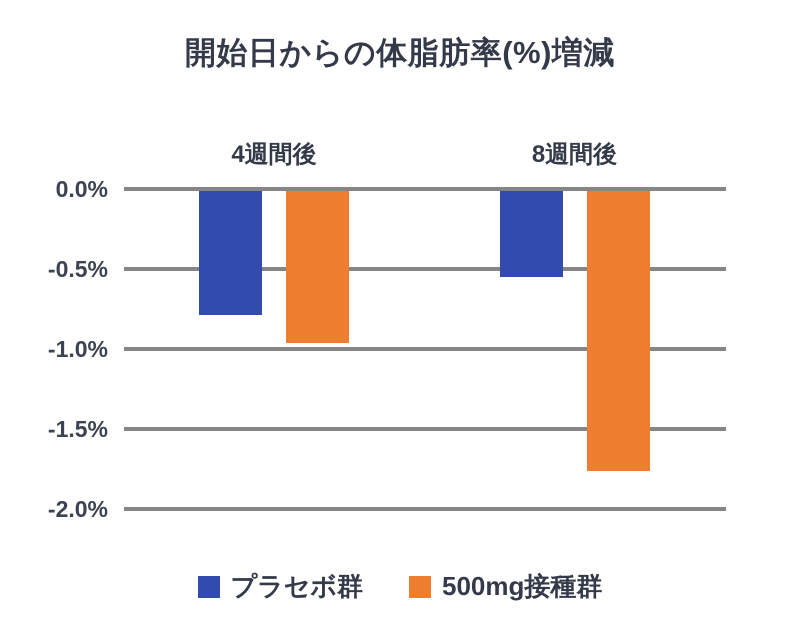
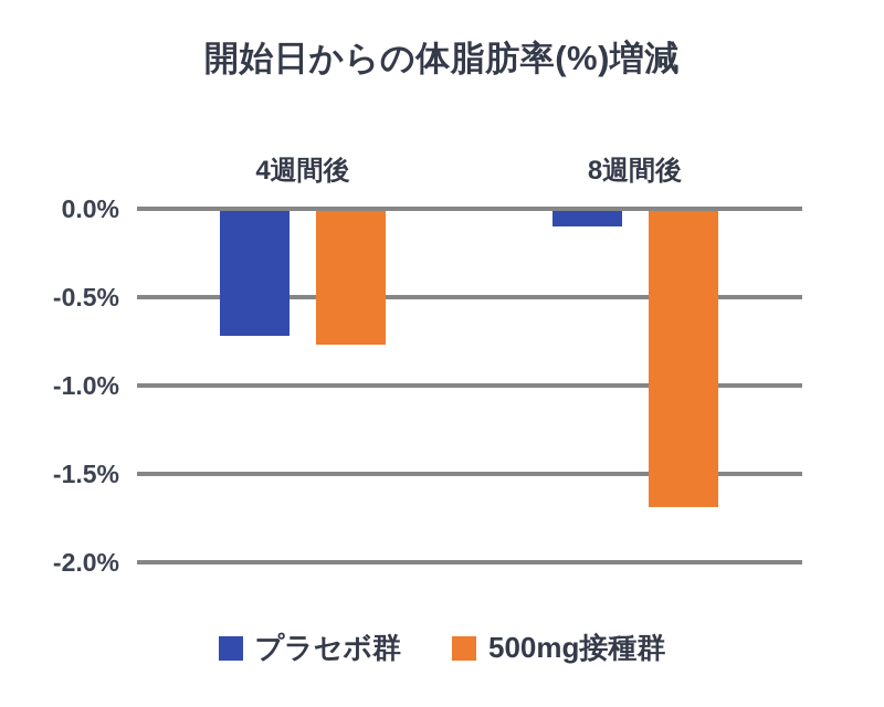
プラセボ群/4週間後: -0.79% -> -0.72%
500mg接種群/4週間後: -0.96% -> -0.77%
プラセボ群/8週間後: -0.55% -> -0.10%
500mg接種群/8週間後: -1.76% -> -1.69%
